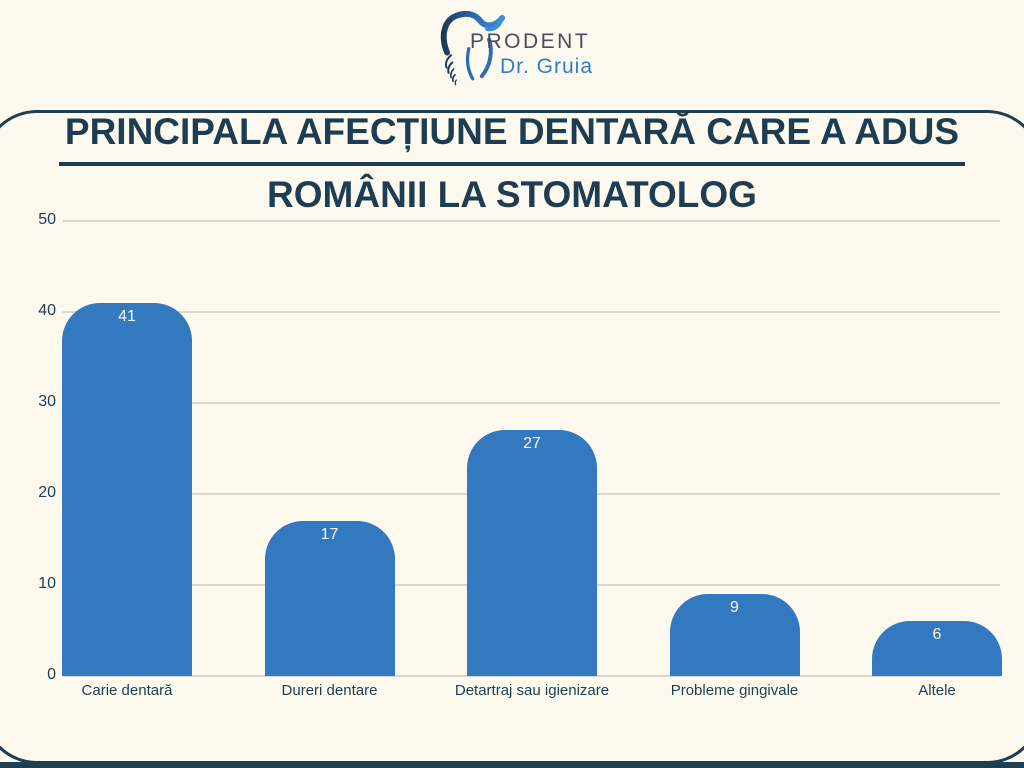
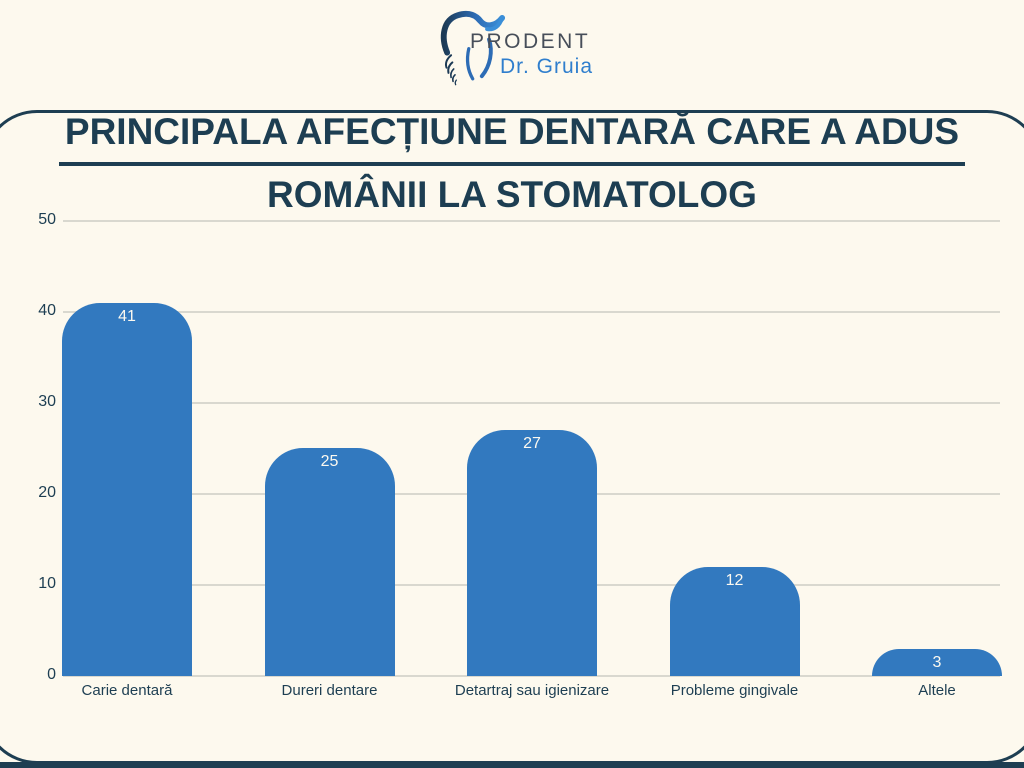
Dureri dentare: 17 -> 25
Probleme gingivale: 9 -> 12
Altele: 6 -> 3
